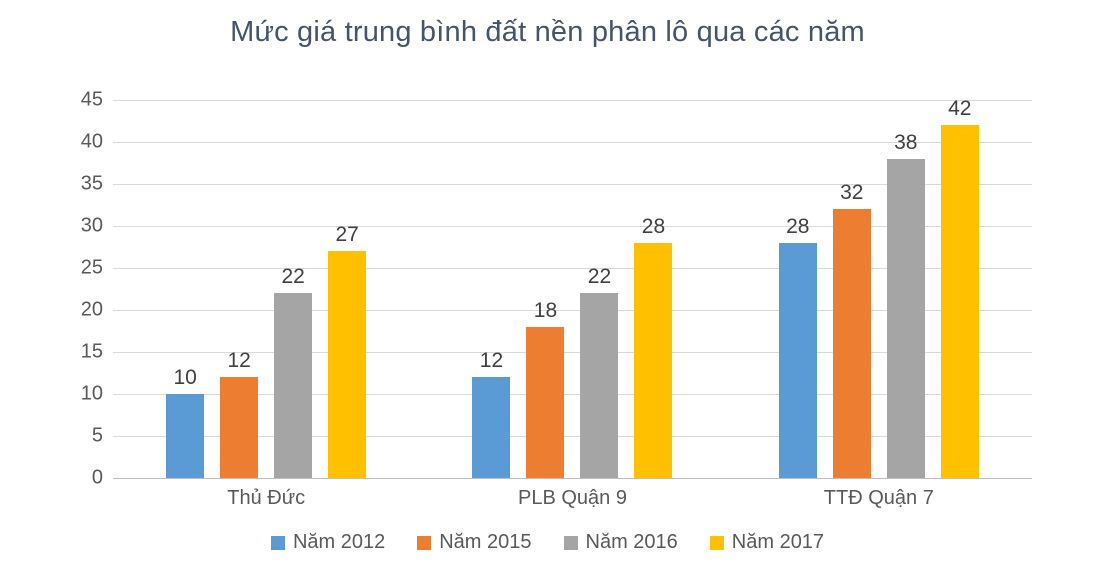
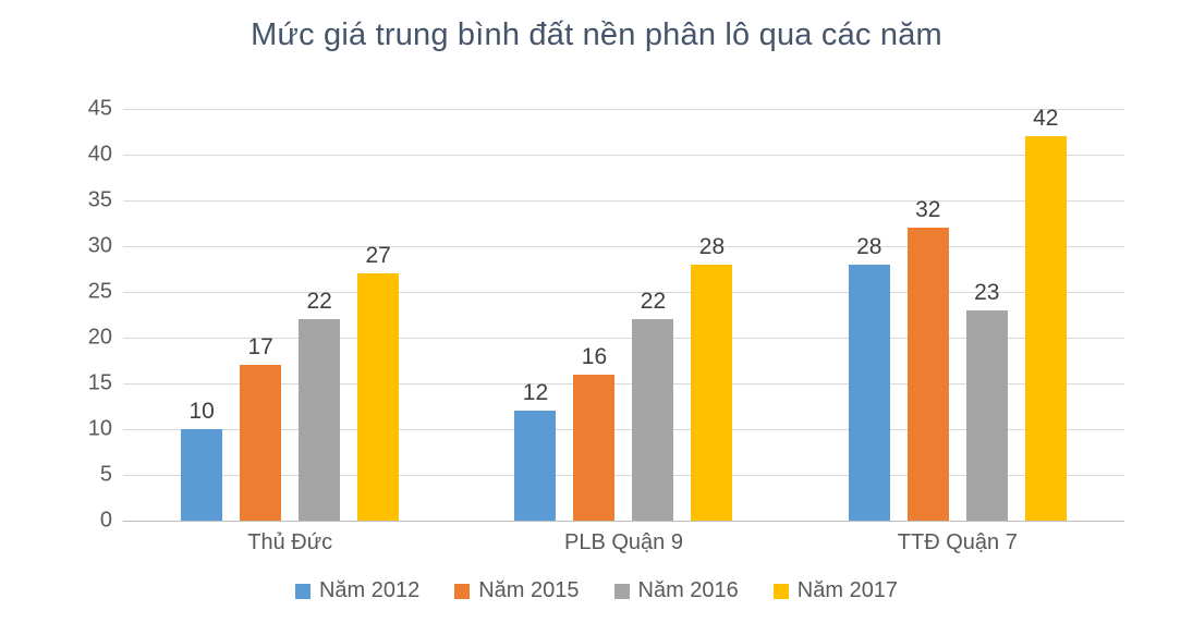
Năm 2015/Thủ Đức: 12 -> 17
Năm 2015/PLB Quận 9: 18 -> 16
Năm 2016/TTĐ Quận 7: 38 -> 23
